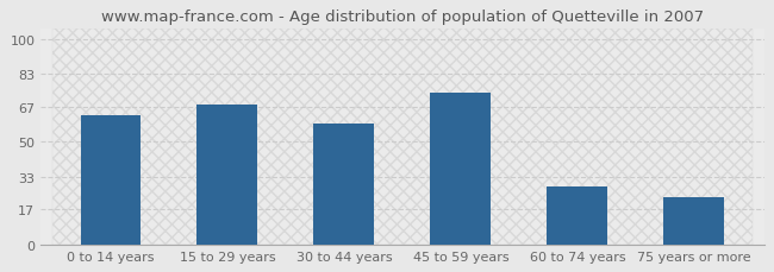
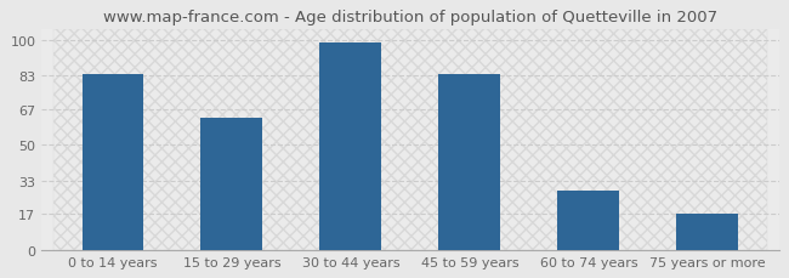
0 to 14 years: 63 -> 84
15 to 29 years: 68 -> 63
30 to 44 years: 59 -> 99
45 to 59 years: 74 -> 84
75 years or more: 23 -> 17
